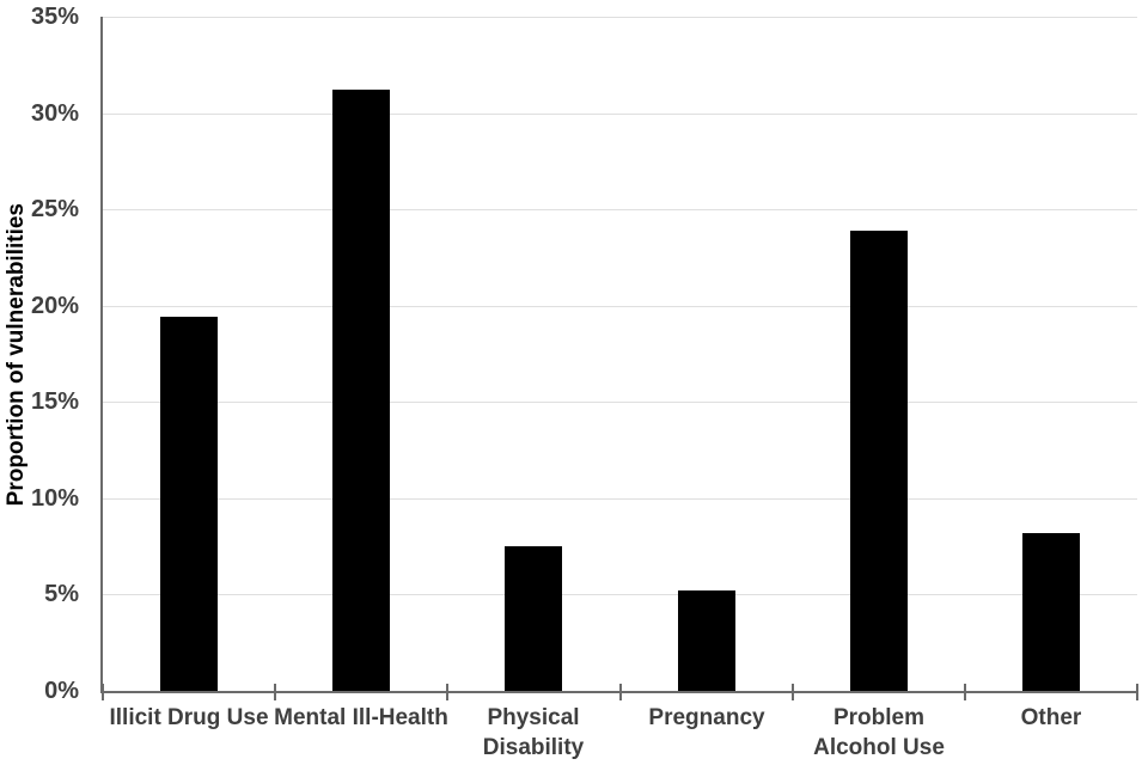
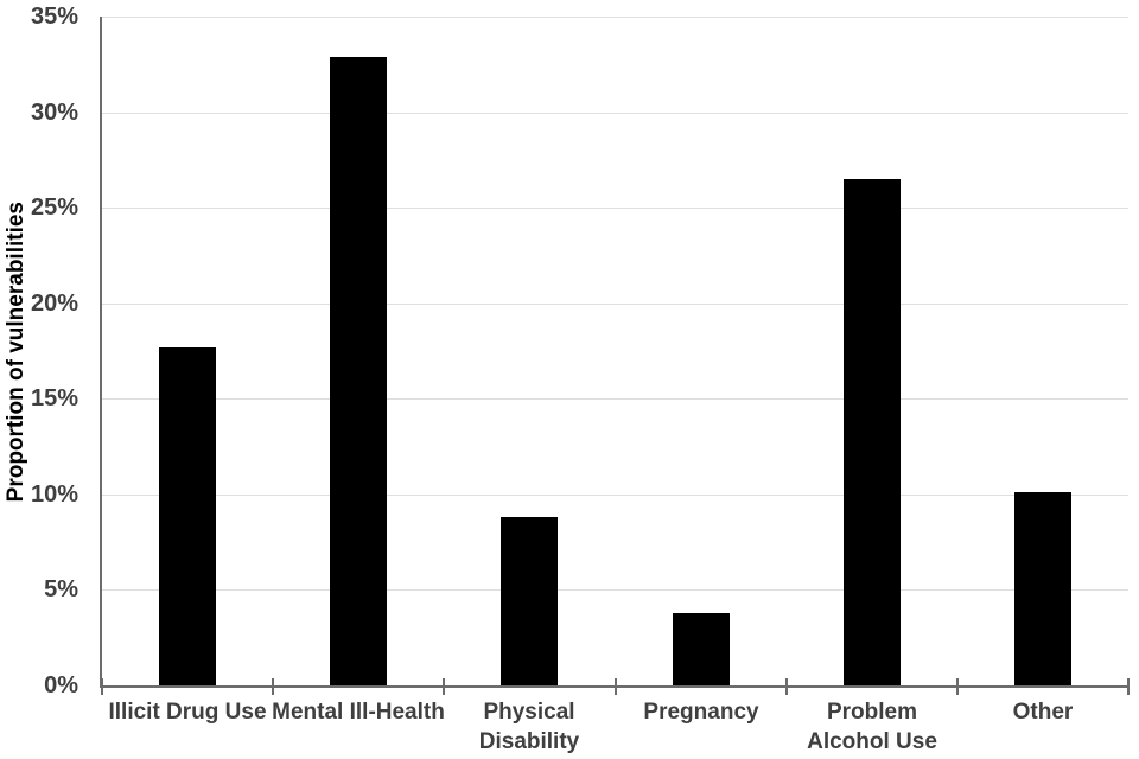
Illicit Drug Use: 19.4% -> 17.7%
Mental Ill-Health: 31.2% -> 32.9%
Physical Disability: 7.5% -> 8.8%
Pregnancy: 5.2% -> 3.8%
Problem Alcohol Use: 23.9% -> 26.5%
Other: 8.2% -> 10.1%
